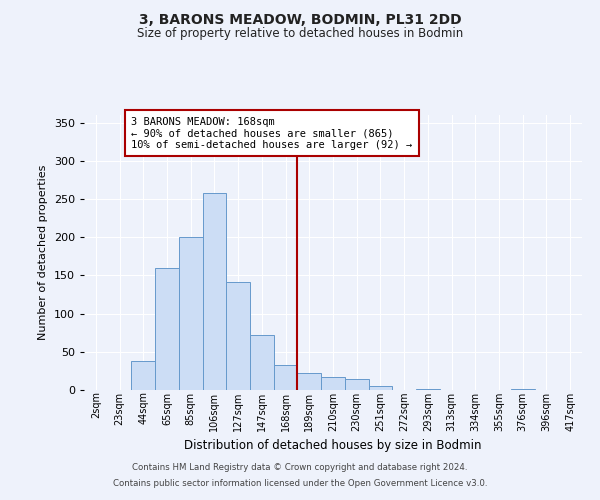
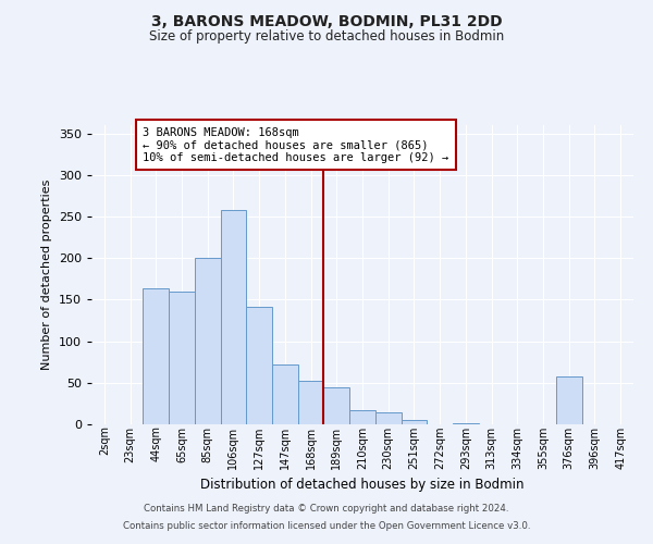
44sqm: 38 -> 164
168sqm: 33 -> 52
189sqm: 22 -> 44
376sqm: 1 -> 58
